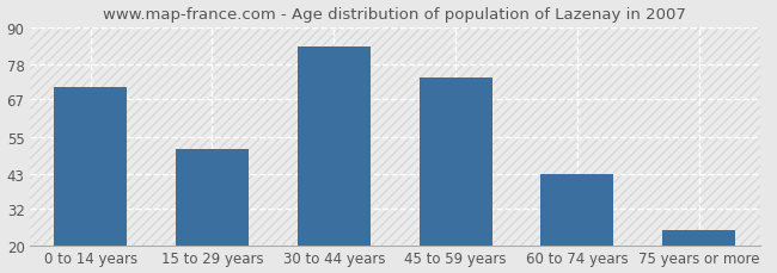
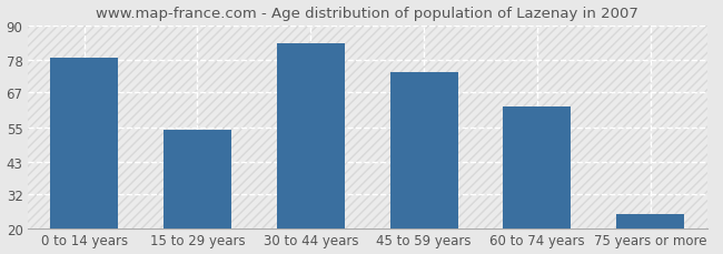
0 to 14 years: 71 -> 79
15 to 29 years: 51 -> 54
60 to 74 years: 43 -> 62
